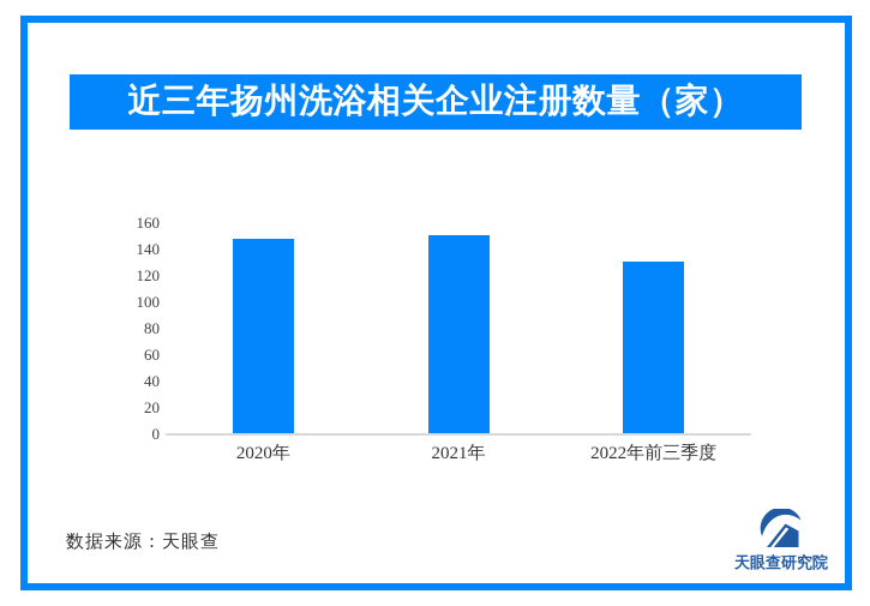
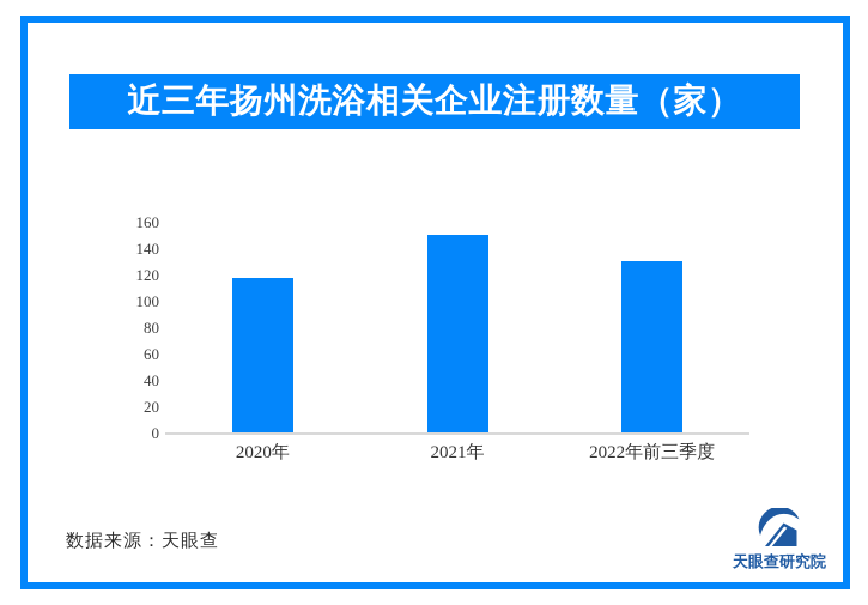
2020年: 148 -> 118
